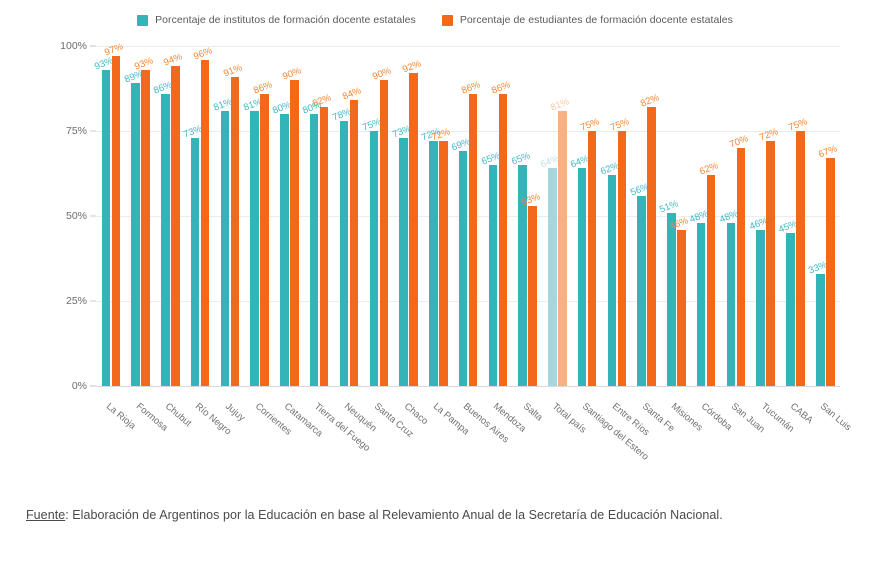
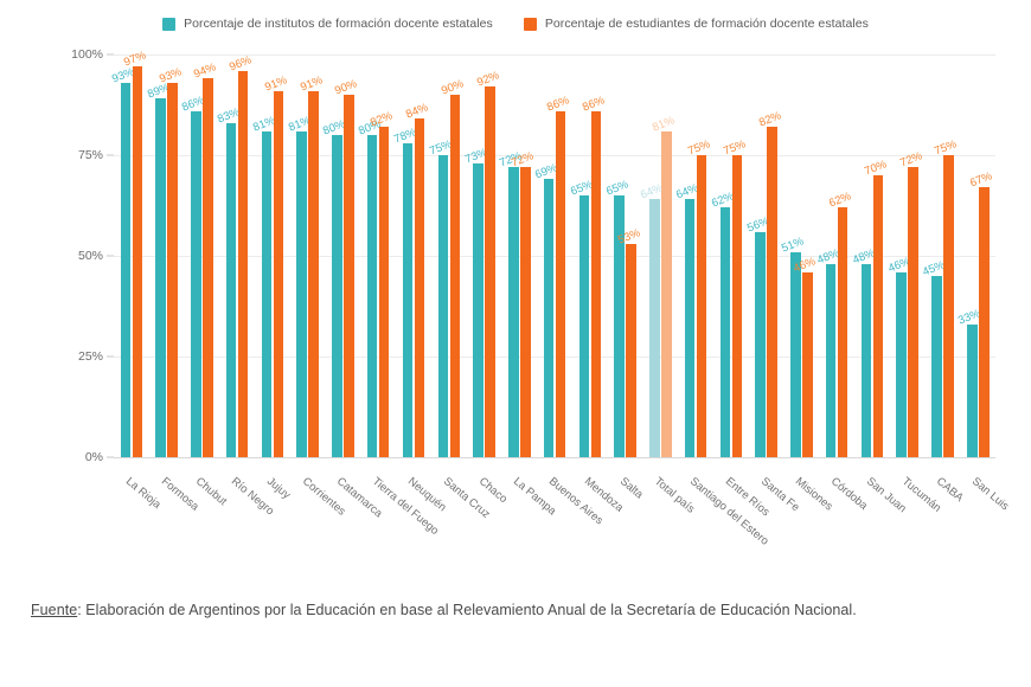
Porcentaje de institutos de formación docente estatales/Río Negro: 73% -> 83%
Porcentaje de estudiantes de formación docente estatales/Corrientes: 86% -> 91%
